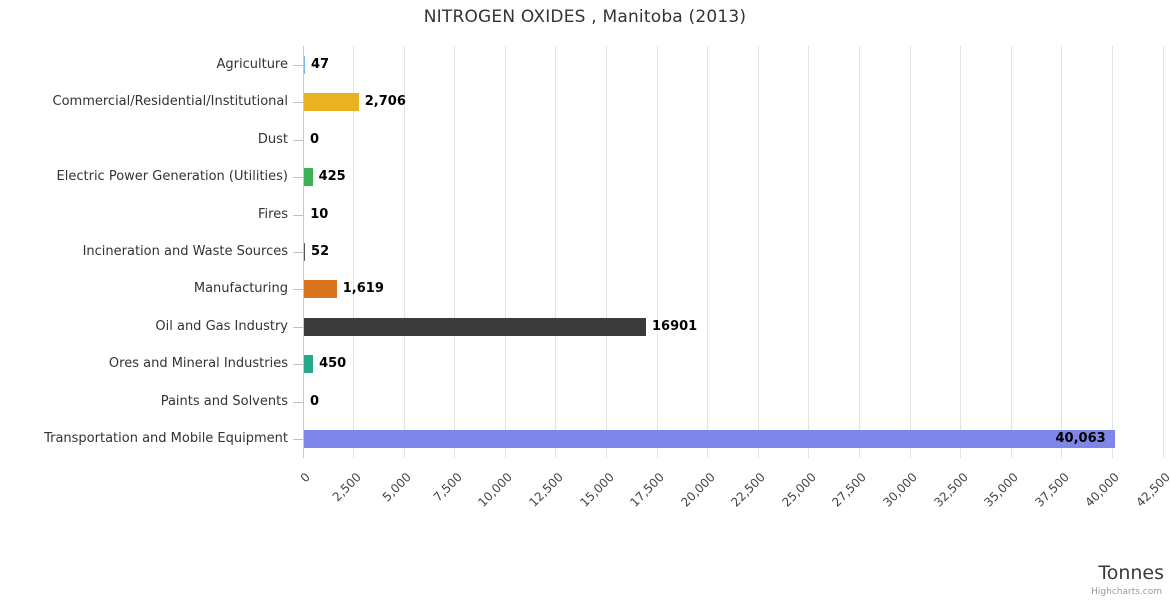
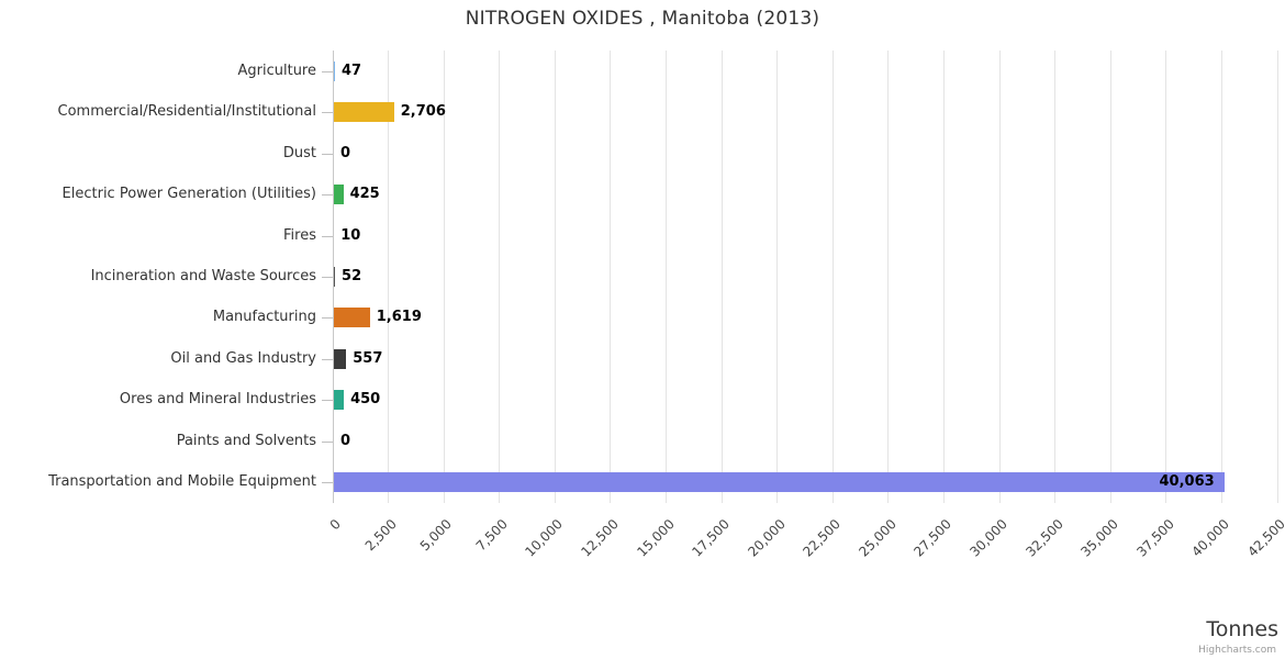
Oil and Gas Industry: 16901 -> 557
